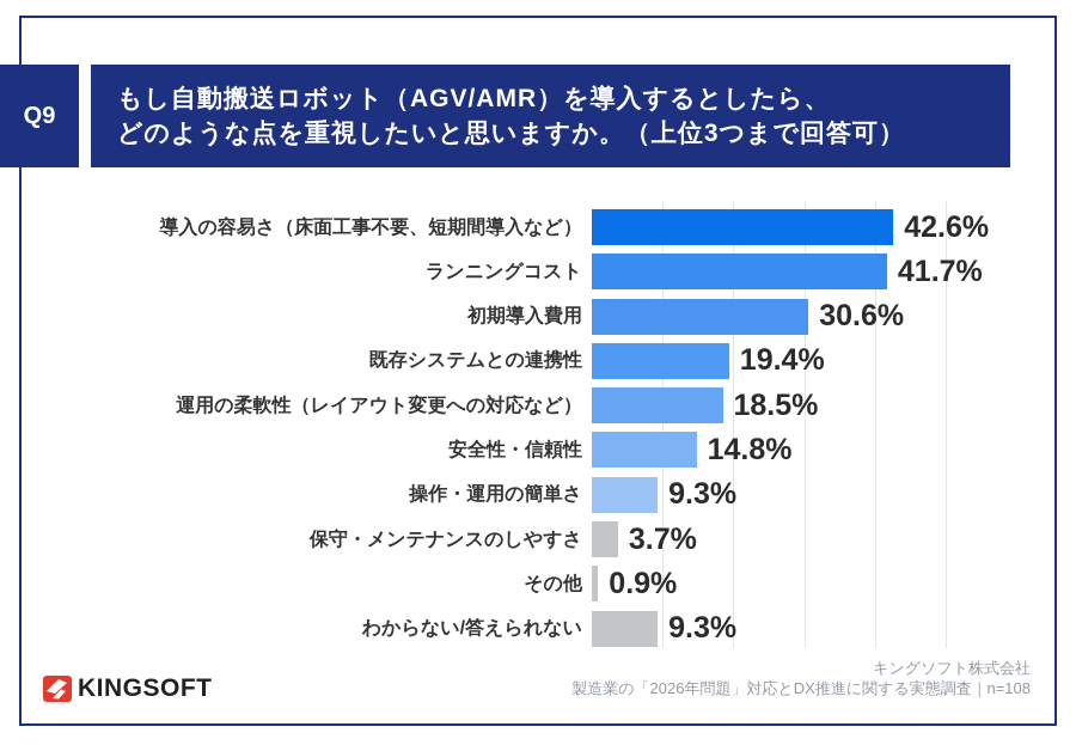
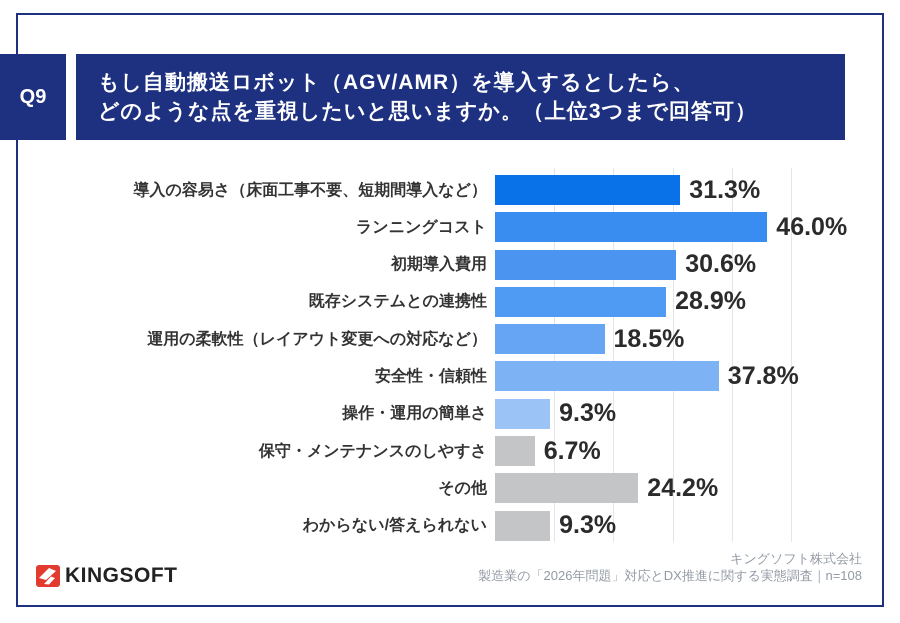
導入の容易さ（床面工事不要、短期間導入など）: 42.6% -> 31.3%
ランニングコスト: 41.7% -> 46.0%
既存システムとの連携性: 19.4% -> 28.9%
安全性・信頼性: 14.8% -> 37.8%
保守・メンテナンスのしやすさ: 3.7% -> 6.7%
その他: 0.9% -> 24.2%
